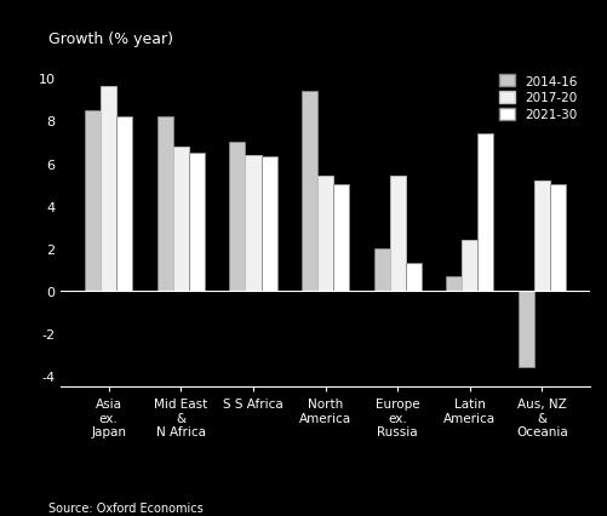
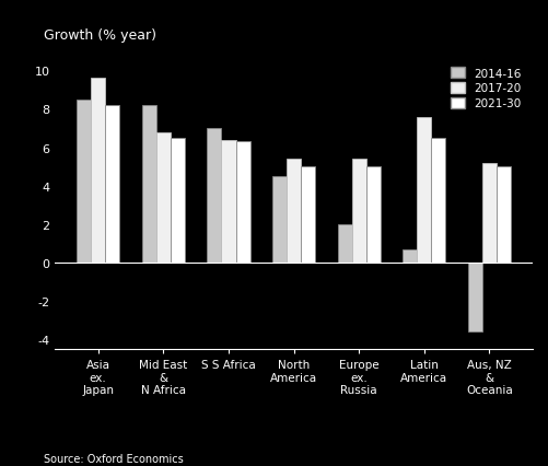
2014-16/North America: 9.4 -> 4.5
2021-30/Europe ex. Russia: 1.3 -> 5.0
2017-20/Latin America: 2.4 -> 7.6
2021-30/Latin America: 7.4 -> 6.5
